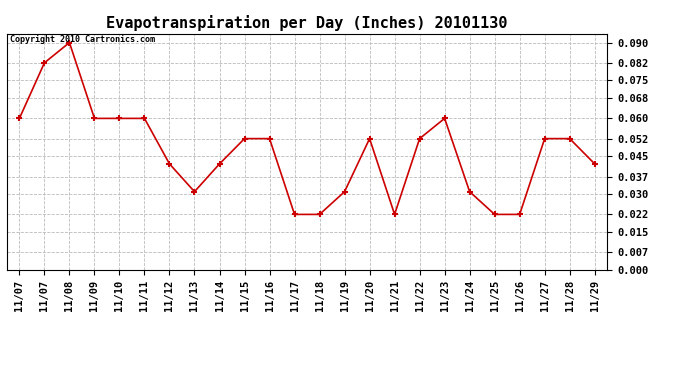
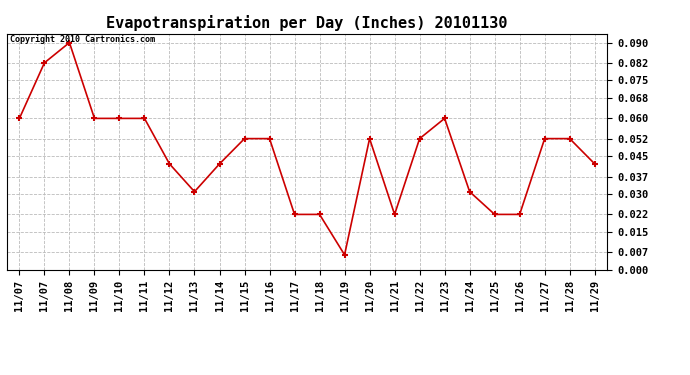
11/19: 0.031 -> 0.006
